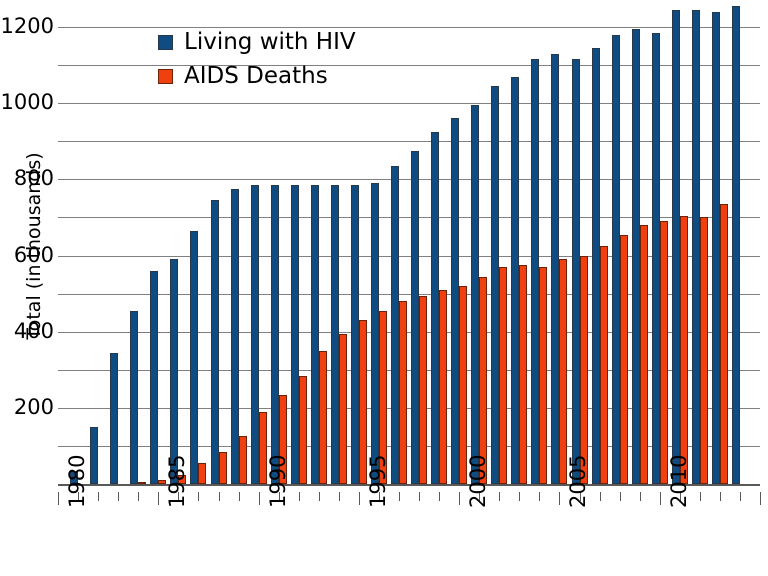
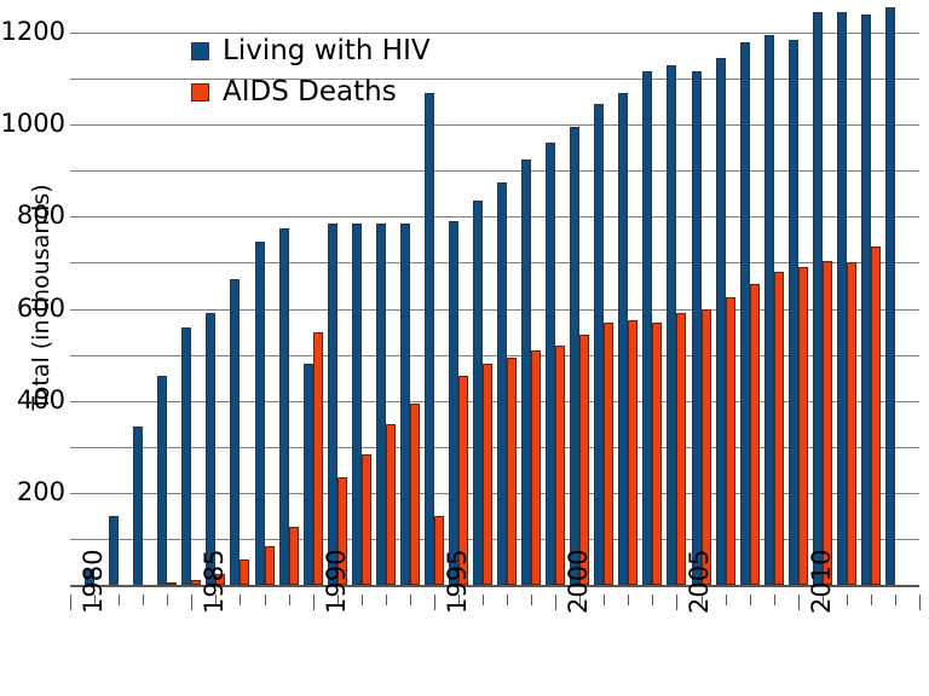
Living with HIV/1990: 780 -> 480
AIDS Deaths/1990: 190 -> 550
Living with HIV/1995: 780 -> 1070
AIDS Deaths/1995: 430 -> 150
